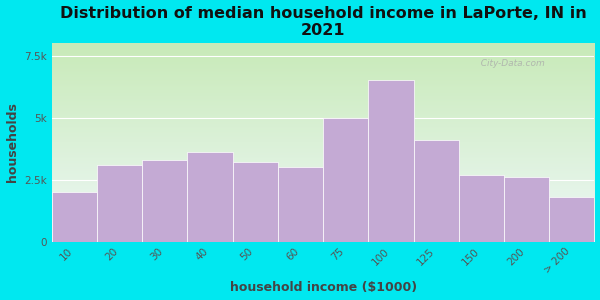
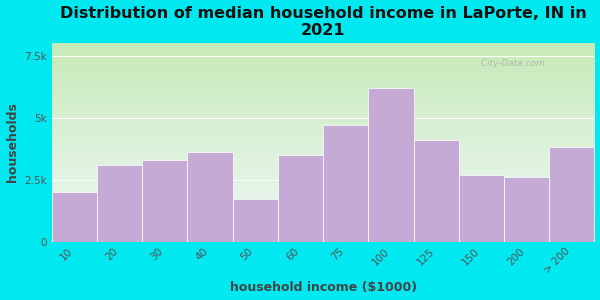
50: 3.2k -> 1.7k
60: 3.0k -> 3.5k
75: 5.0k -> 4.7k
100: 6.5k -> 6.2k
> 200: 1.8k -> 3.8k
